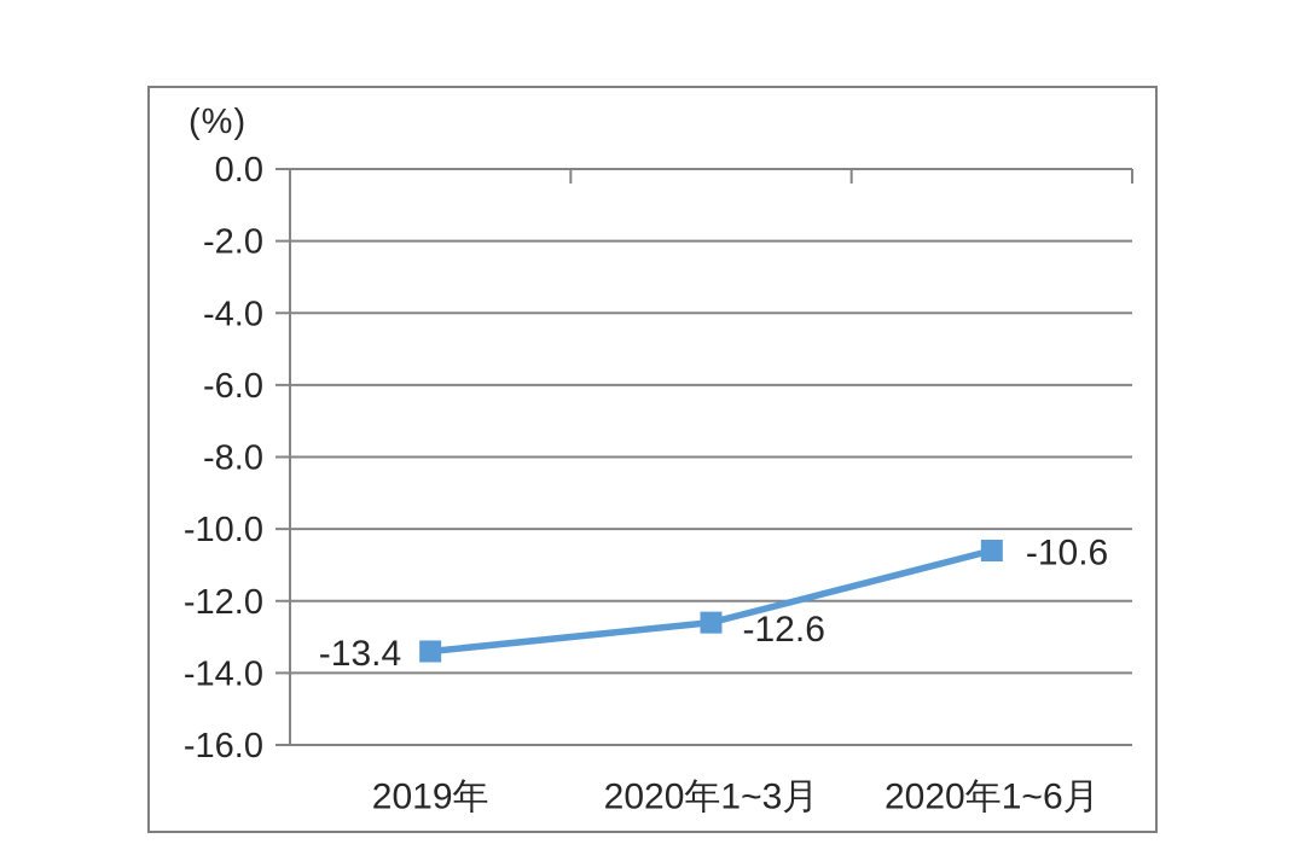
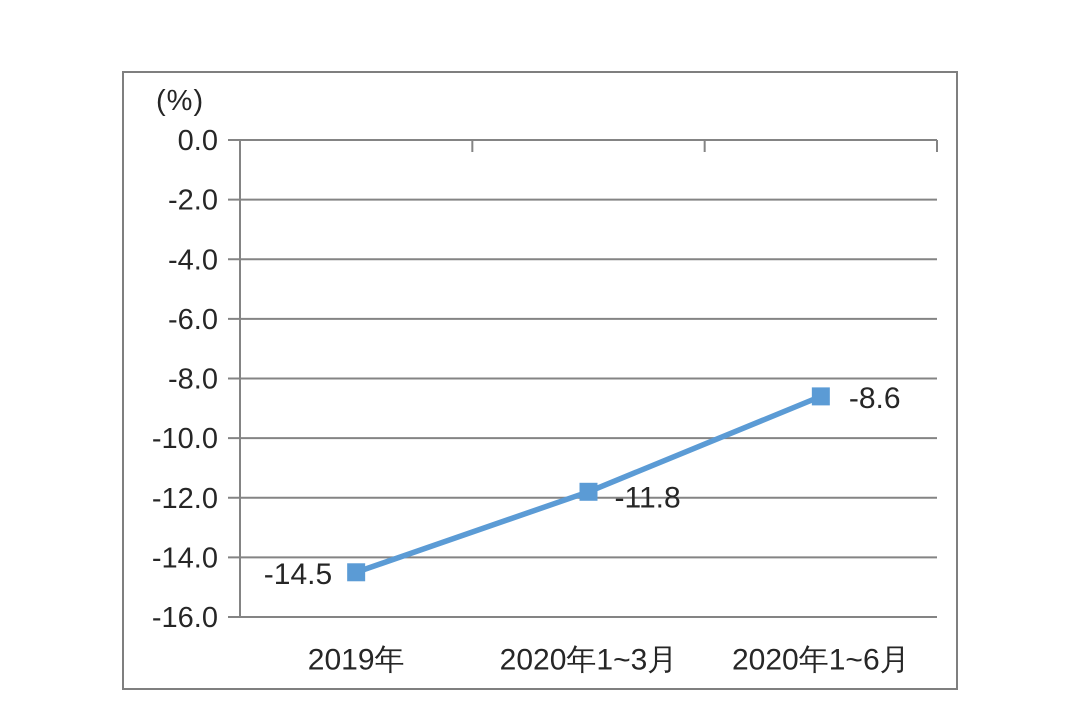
2019年: -13.4 -> -14.5
2020年1~3月: -12.6 -> -11.8
2020年1~6月: -10.6 -> -8.6
